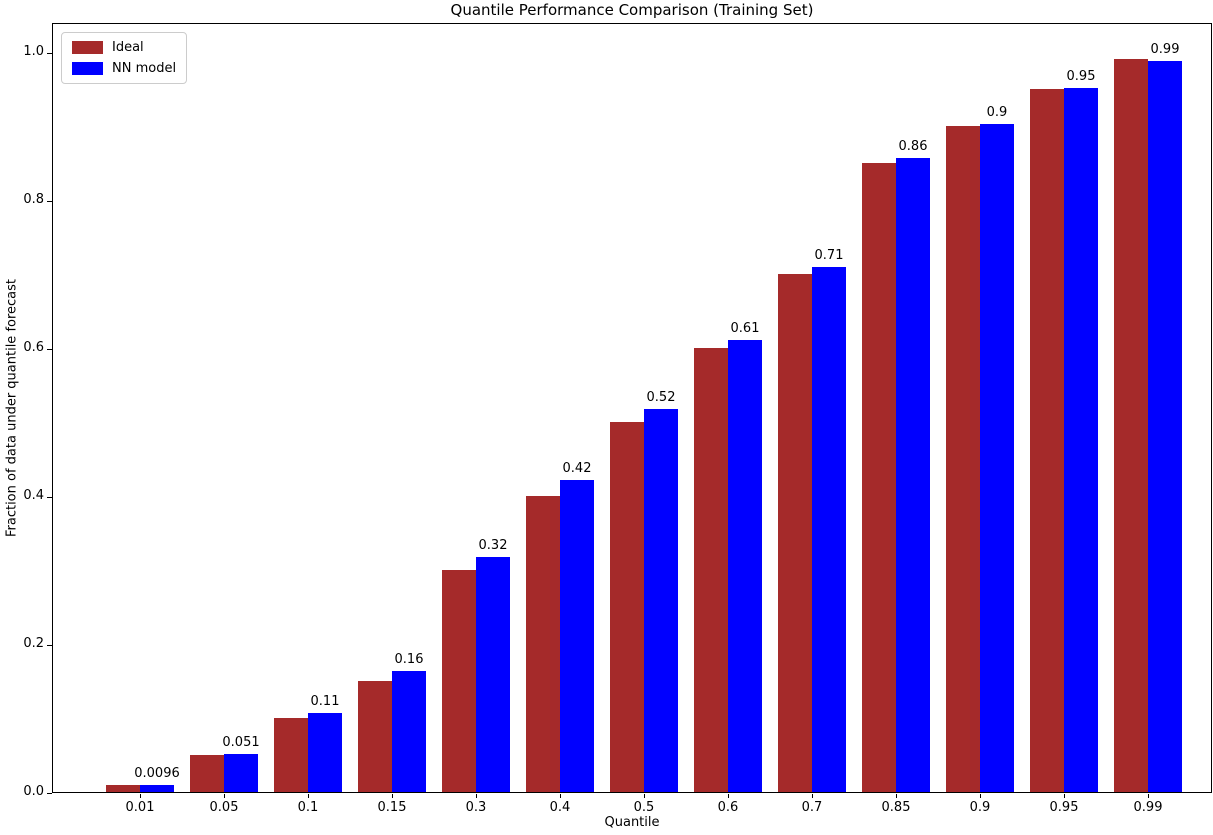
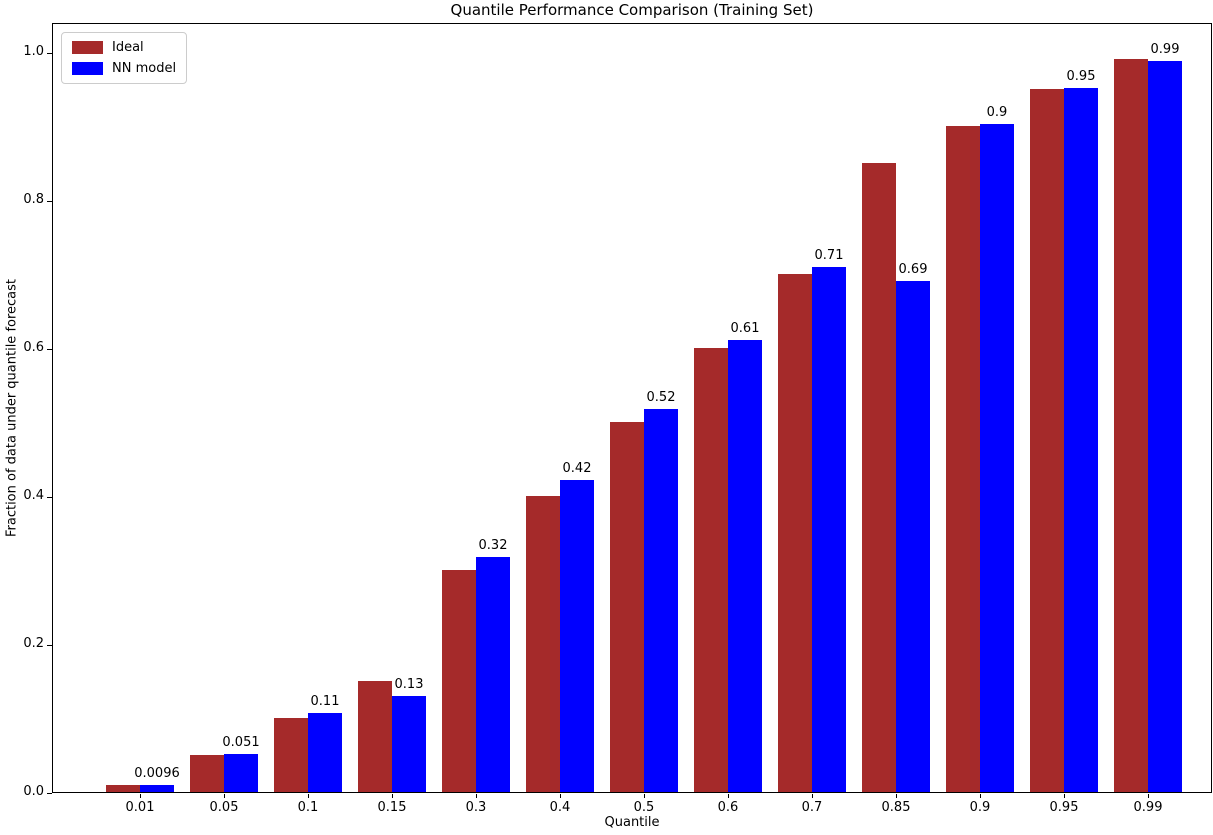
NN model/0.15: 0.16 -> 0.13
NN model/0.85: 0.86 -> 0.69
